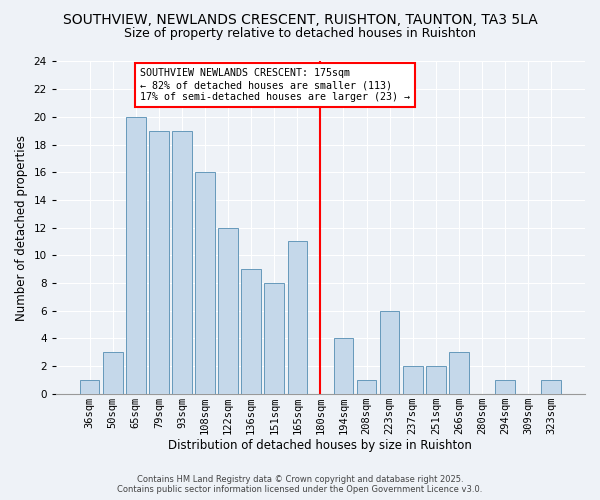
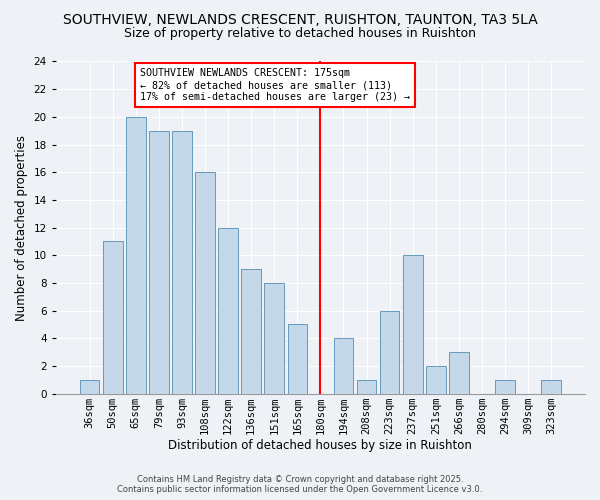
50sqm: 3 -> 11
165sqm: 11 -> 5
237sqm: 2 -> 10
